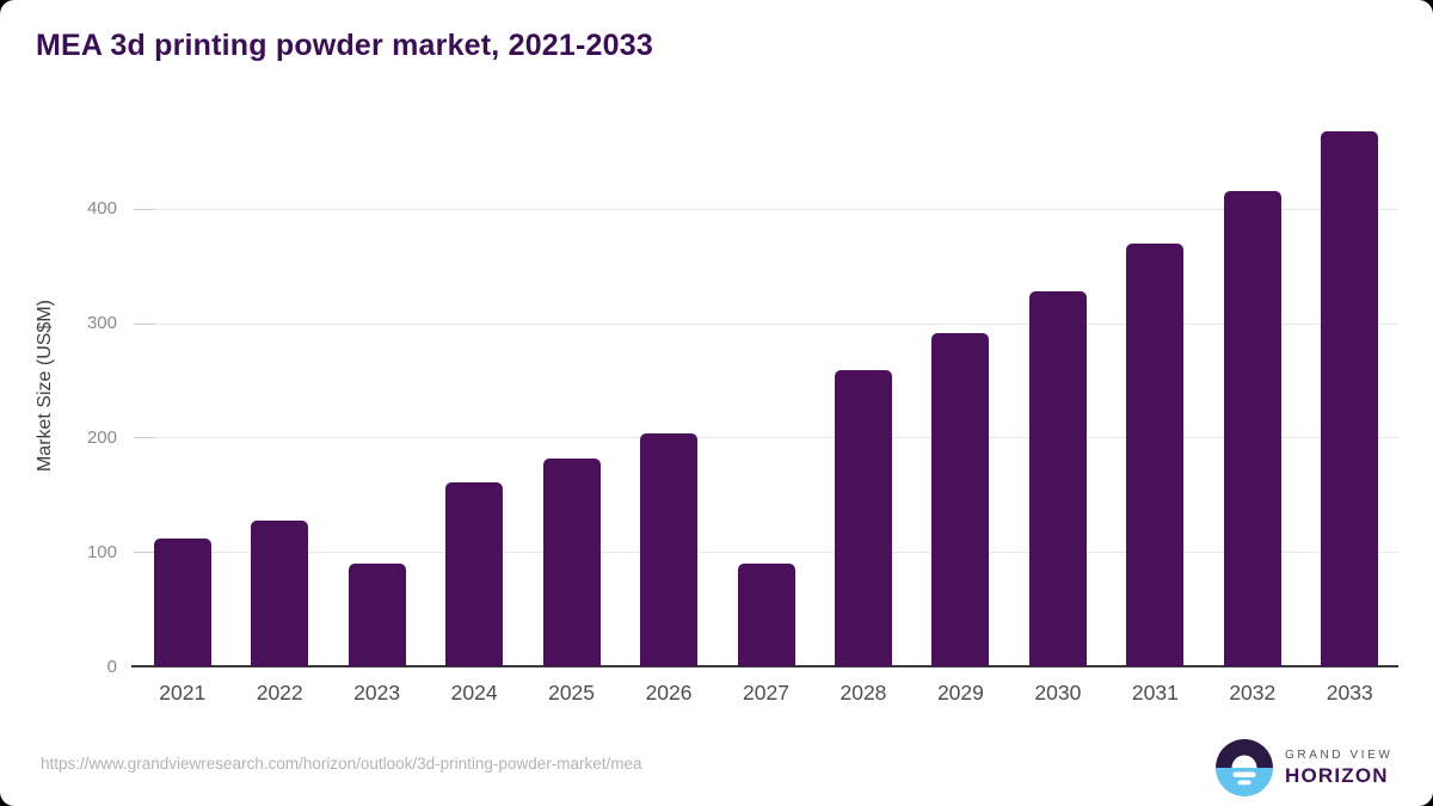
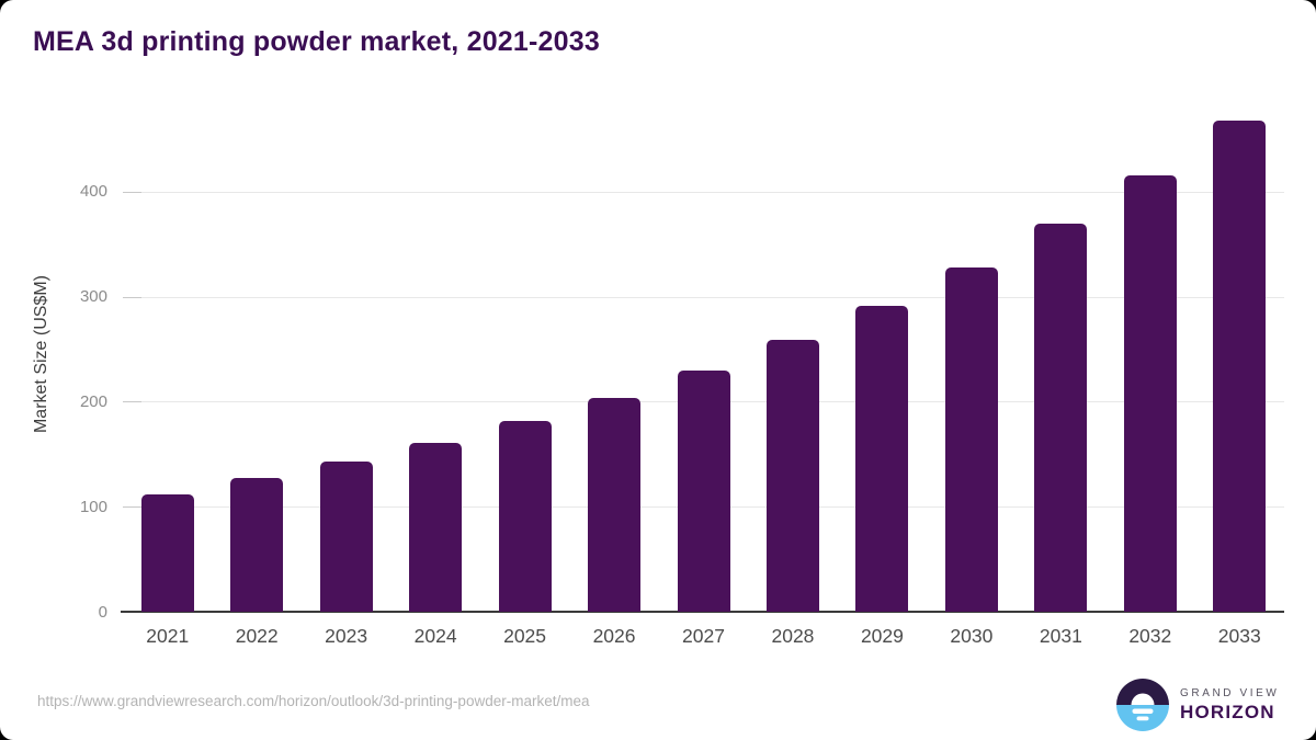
2023: 90 -> 140
2027: 90 -> 230
